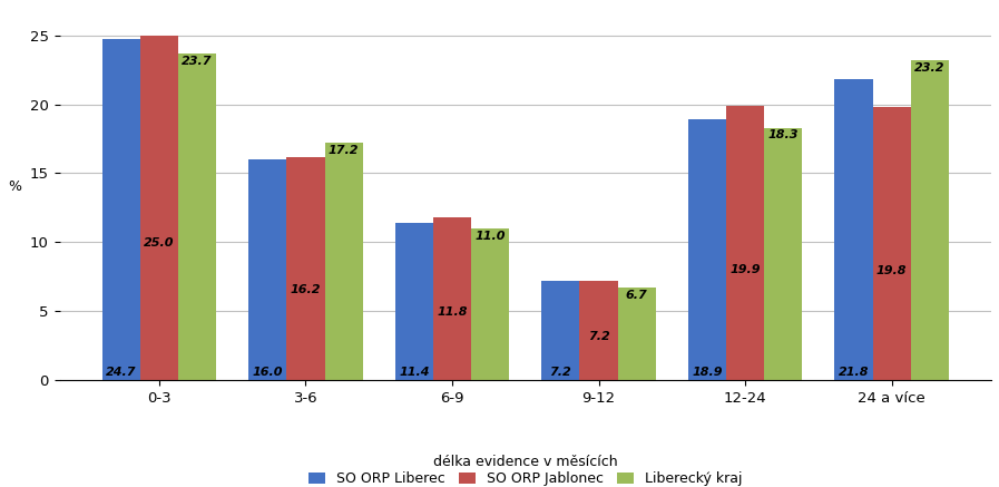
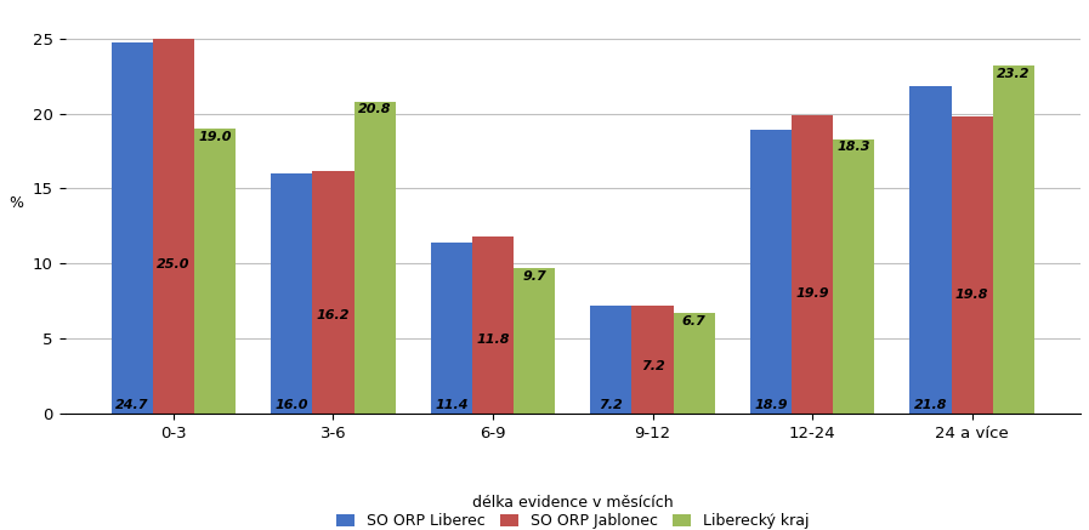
Liberecký kraj/0-3: 23.7 -> 19.0
Liberecký kraj/3-6: 17.2 -> 20.8
Liberecký kraj/6-9: 11.0 -> 9.7
